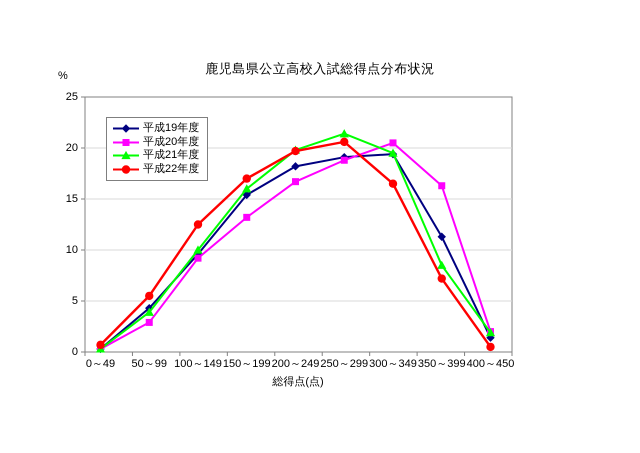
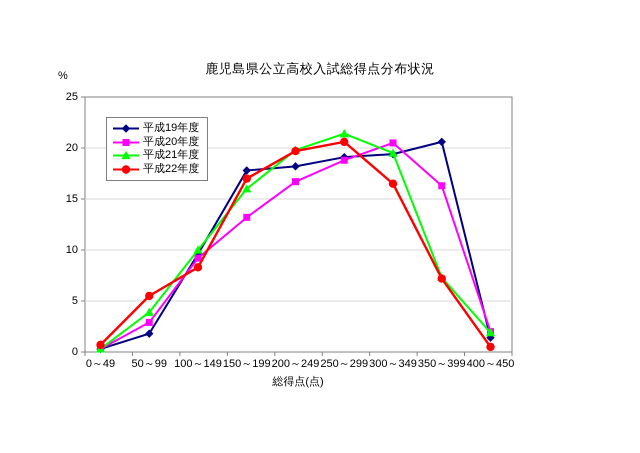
平成19年度/50～99: 4.3 -> 1.8
平成22年度/100～149: 12.5 -> 8.3
平成19年度/150～199: 15.4 -> 17.8
平成19年度/350～399: 11.3 -> 20.6
平成21年度/350～399: 8.5 -> 7.3
